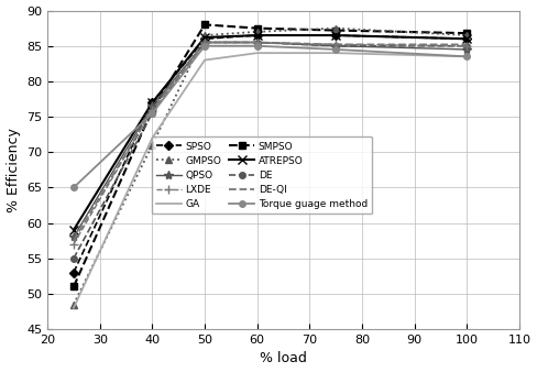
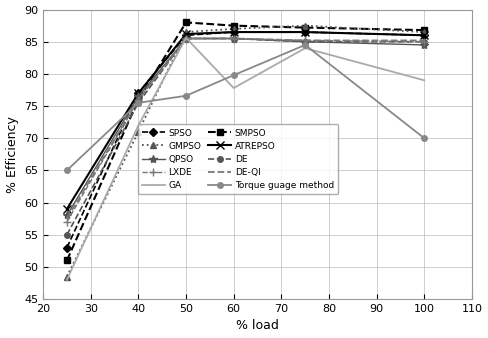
GA/50: 83.0 -> 85.6
Torque guage method/50: 85.0 -> 76.6
GA/60: 84.0 -> 77.8
Torque guage method/60: 85.0 -> 79.8
GA/100: 83.5 -> 79.0
Torque guage method/100: 83.5 -> 70.0
